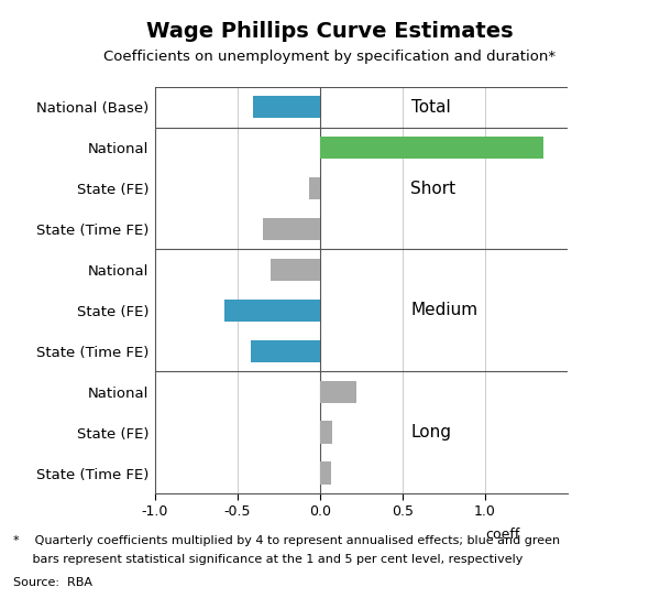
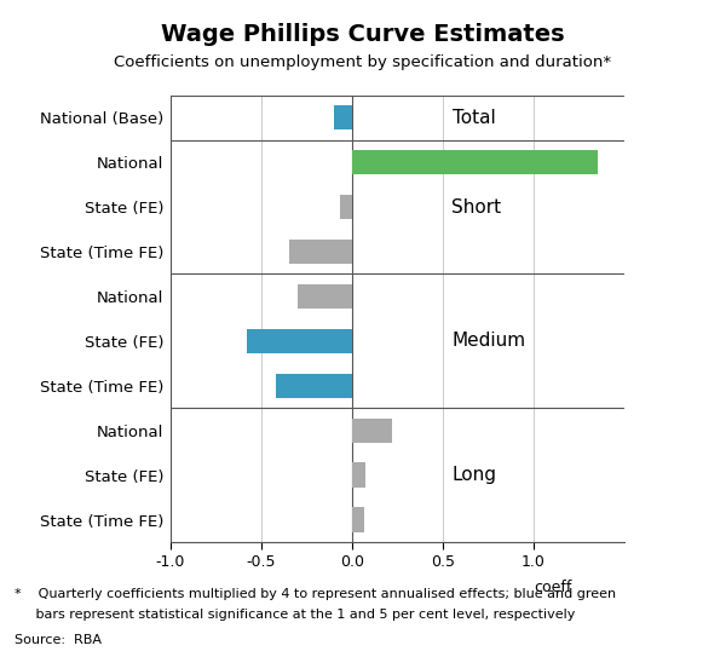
National (Base): -0.41 -> -0.10
